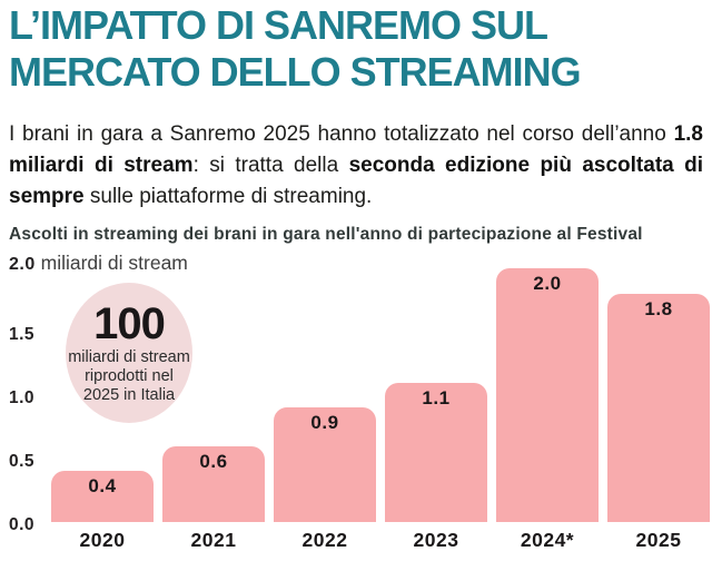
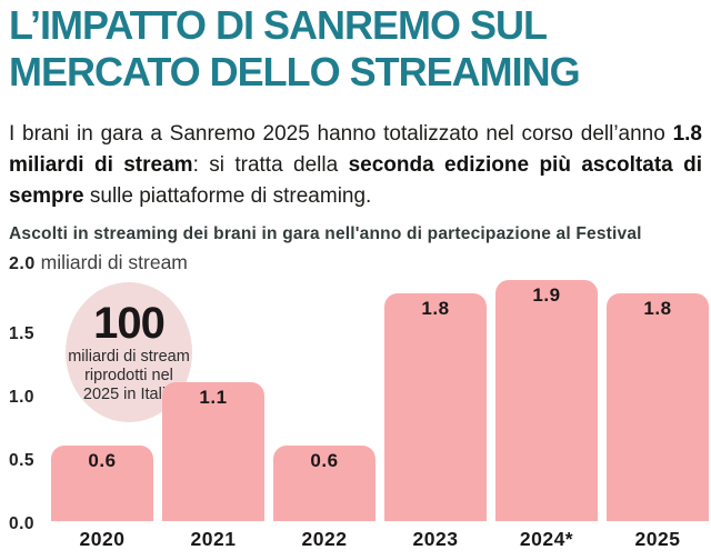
2020: 0.4 -> 0.6
2021: 0.6 -> 1.1
2022: 0.9 -> 0.6
2023: 1.1 -> 1.8
2024*: 2.0 -> 1.9
